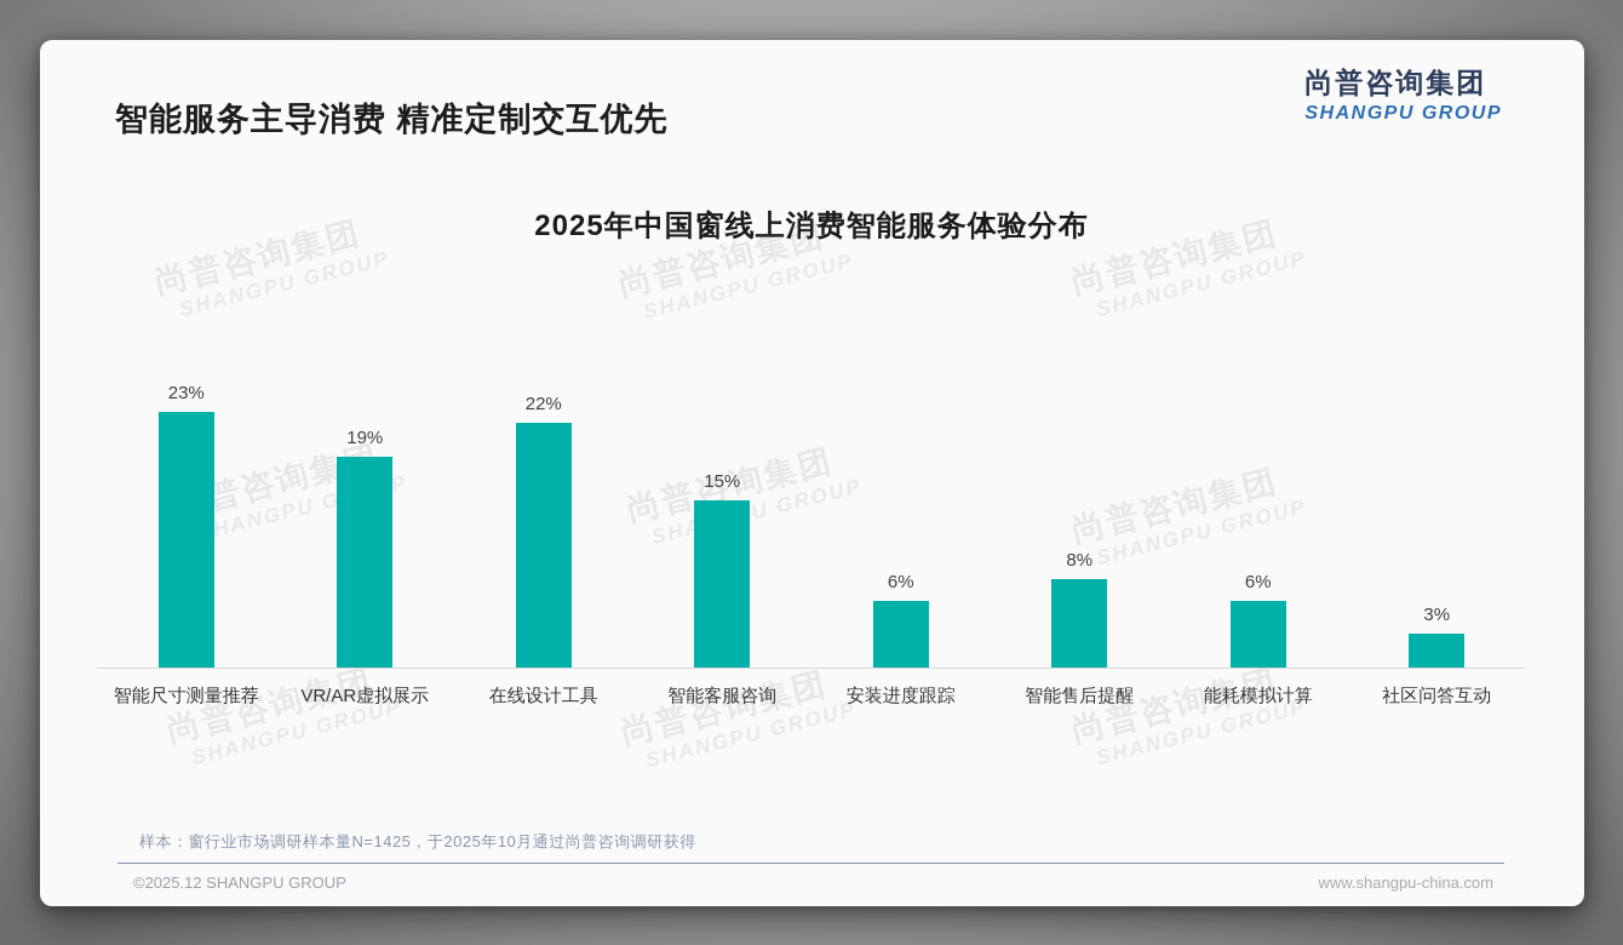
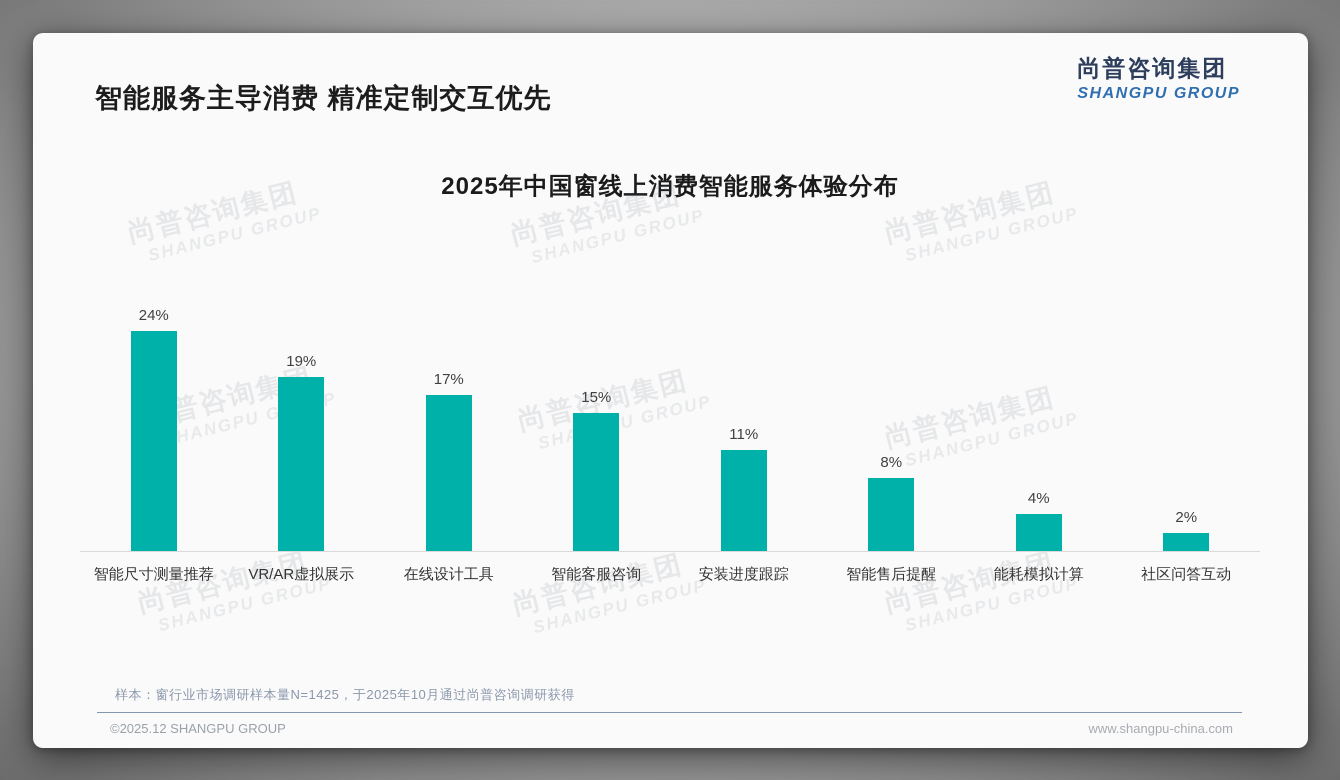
智能尺寸测量推荐: 23% -> 24%
在线设计工具: 22% -> 17%
安装进度跟踪: 6% -> 11%
能耗模拟计算: 6% -> 4%
社区问答互动: 3% -> 2%
